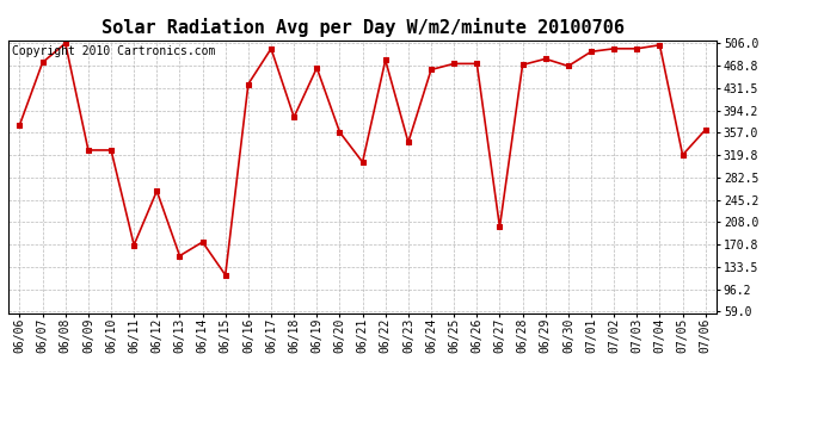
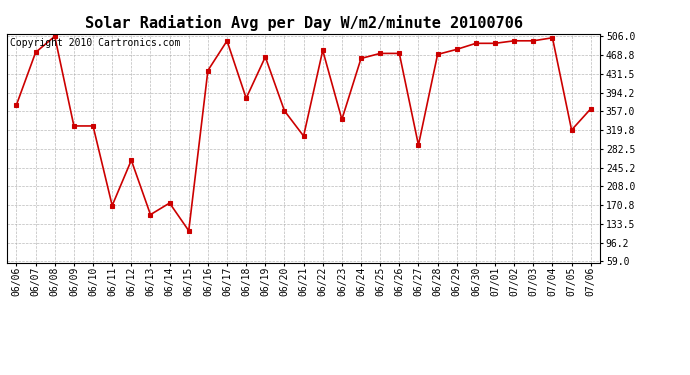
06/27: 200 -> 290
06/30: 468 -> 492
